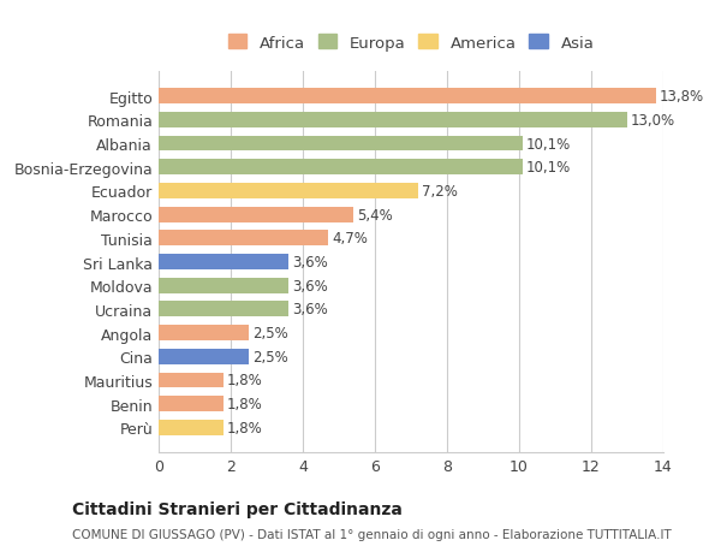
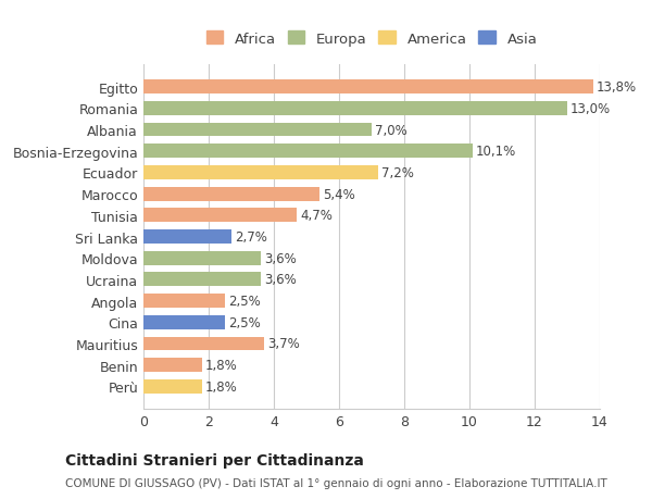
Albania: 10,1% -> 7,0%
Sri Lanka: 3,6% -> 2,7%
Mauritius: 1,8% -> 3,7%
